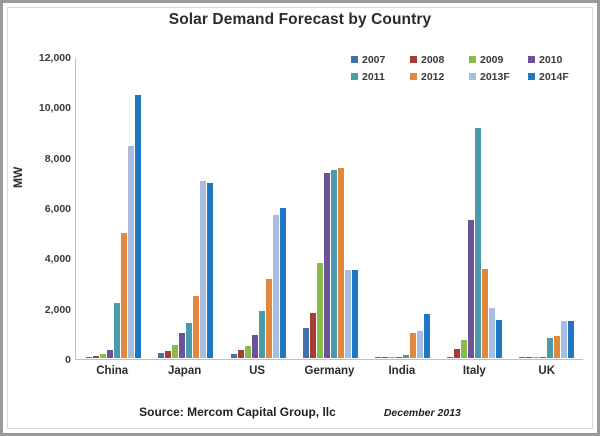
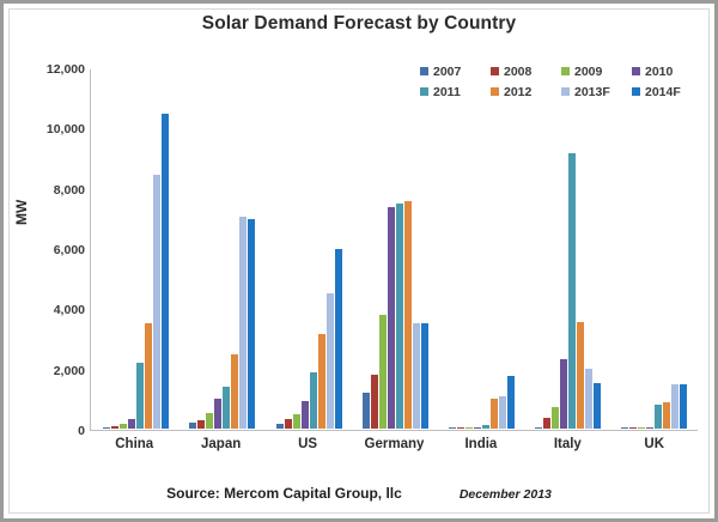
2012/China: 5000 -> 3500
2013F/US: 5700 -> 4500
2010/Italy: 5500 -> 2300
